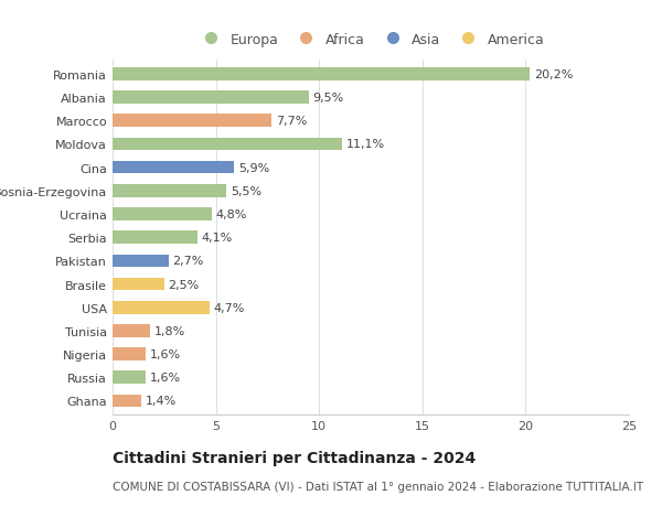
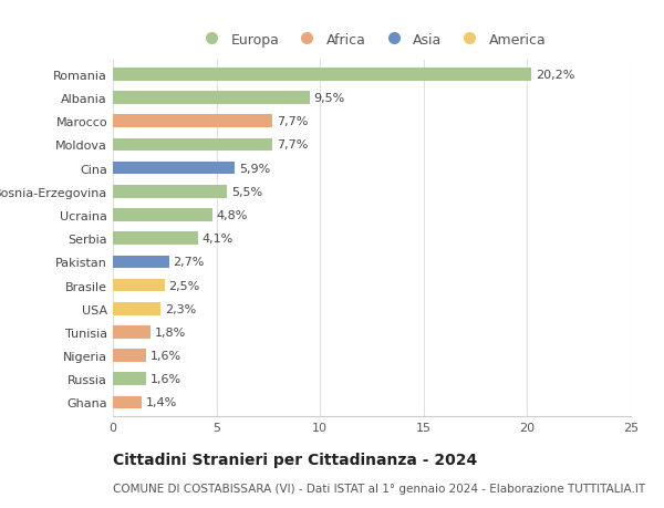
Moldova: 11,1% -> 7,7%
USA: 4,7% -> 2,3%
